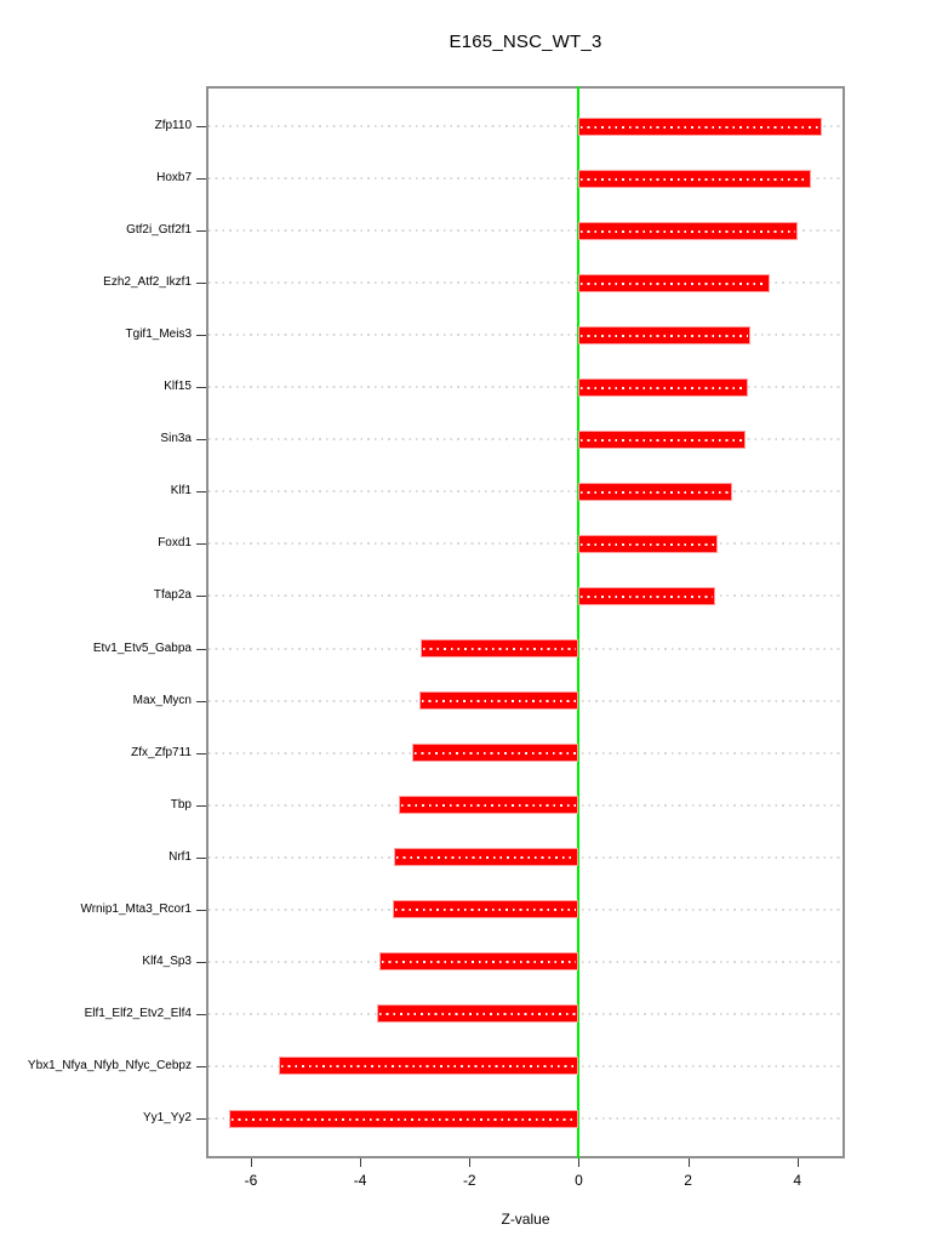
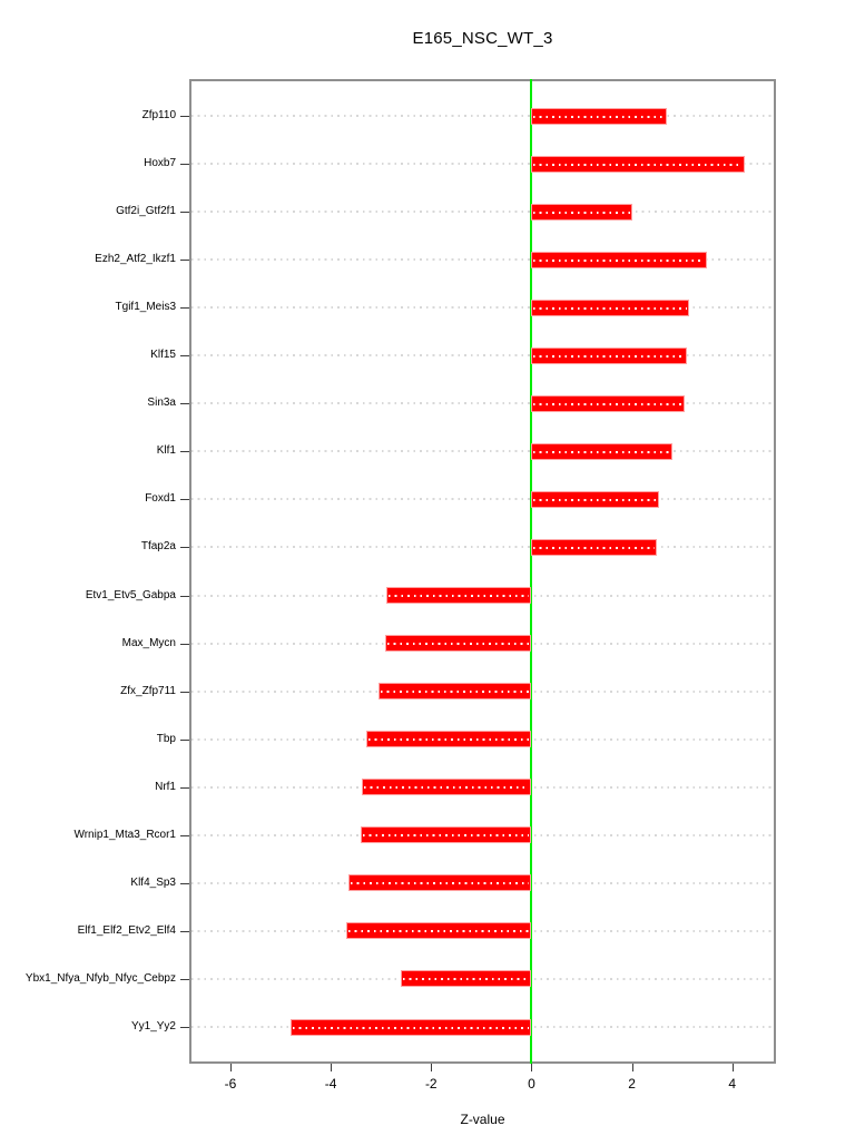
Zfp110: 4.5 -> 2.7
Gtf2i_Gtf2f1: 4.0 -> 2.0
Ybx1_Nfya_Nfyb_Nfyc_Cebpz: -5.5 -> -2.6
Yy1_Yy2: -6.4 -> -4.8
